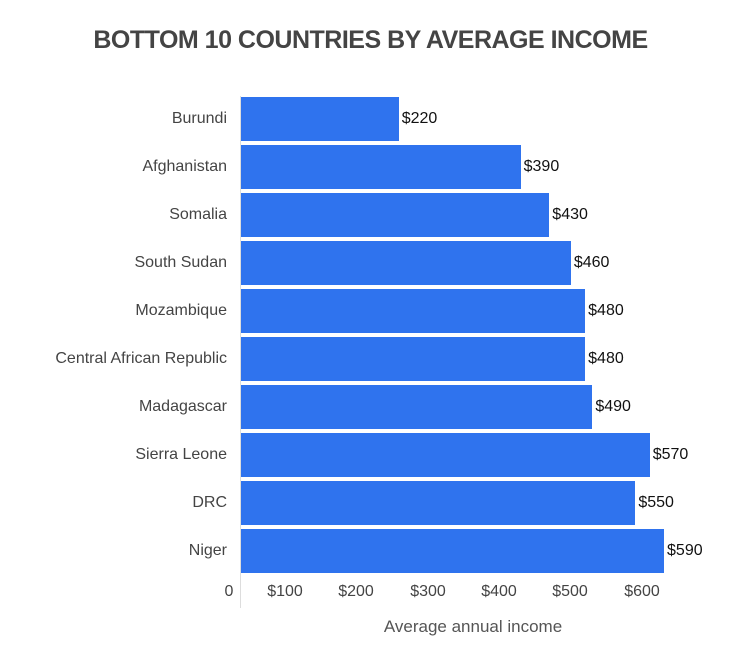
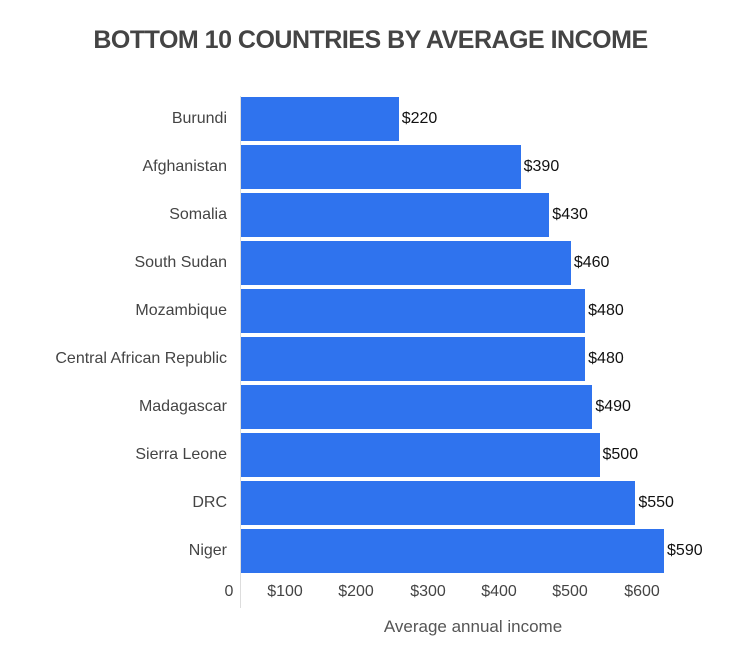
Sierra Leone: $570 -> $500
